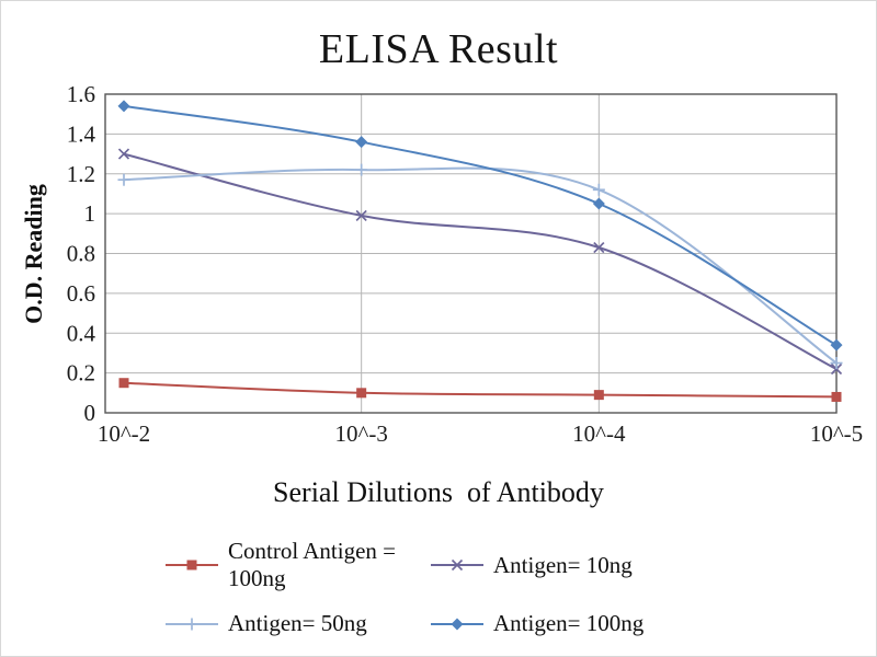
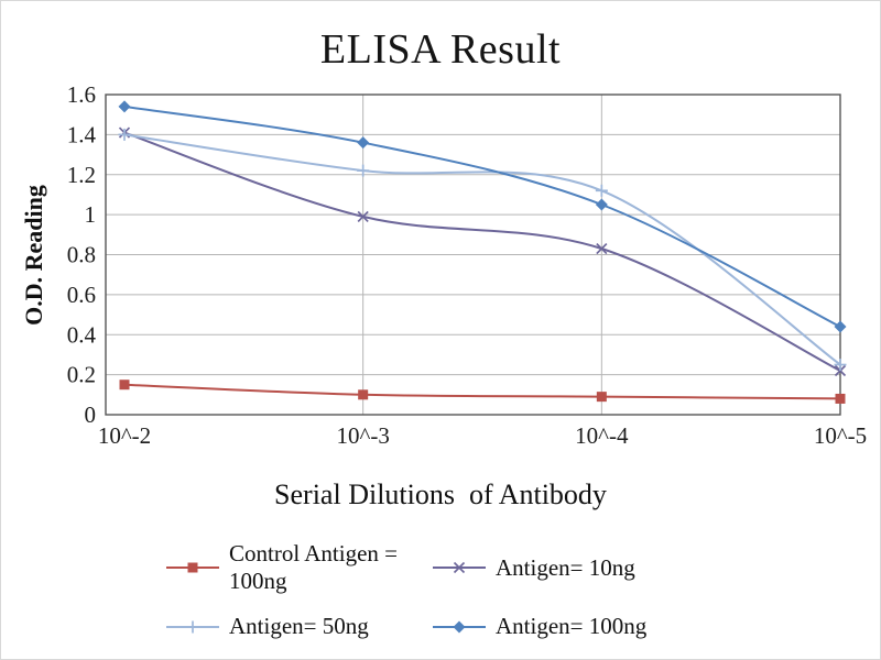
Antigen= 10ng/10^-2: 1.30 -> 1.41
Antigen= 50ng/10^-2: 1.17 -> 1.40
Antigen= 100ng/10^-5: 0.34 -> 0.44
